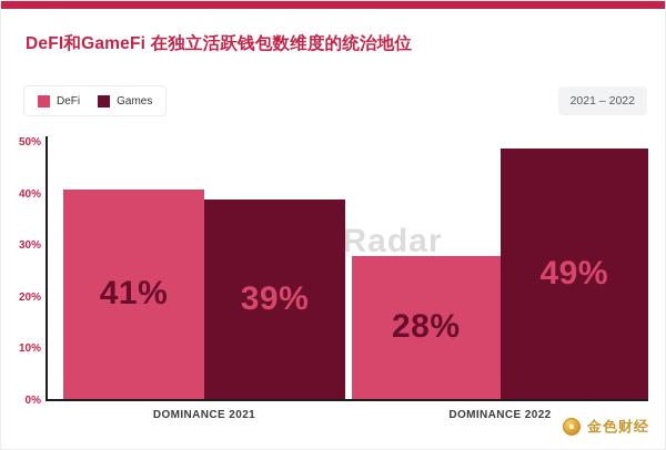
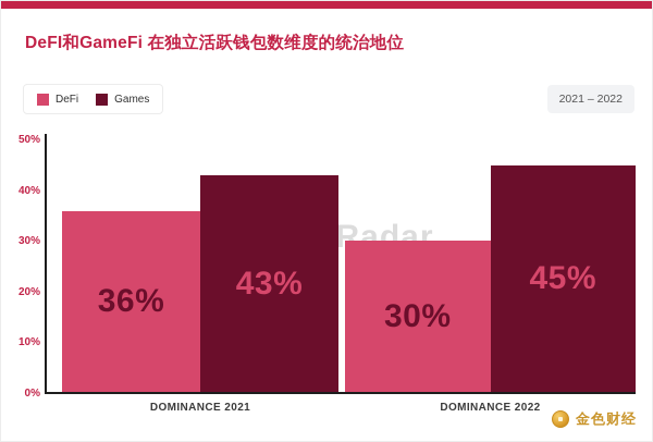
DeFi/DOMINANCE 2021: 41% -> 36%
Games/DOMINANCE 2021: 39% -> 43%
DeFi/DOMINANCE 2022: 28% -> 30%
Games/DOMINANCE 2022: 49% -> 45%
